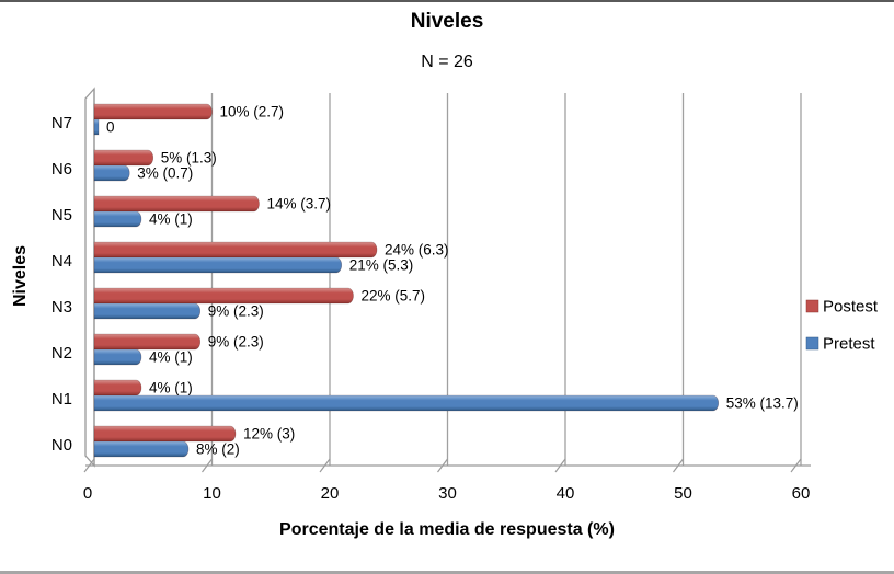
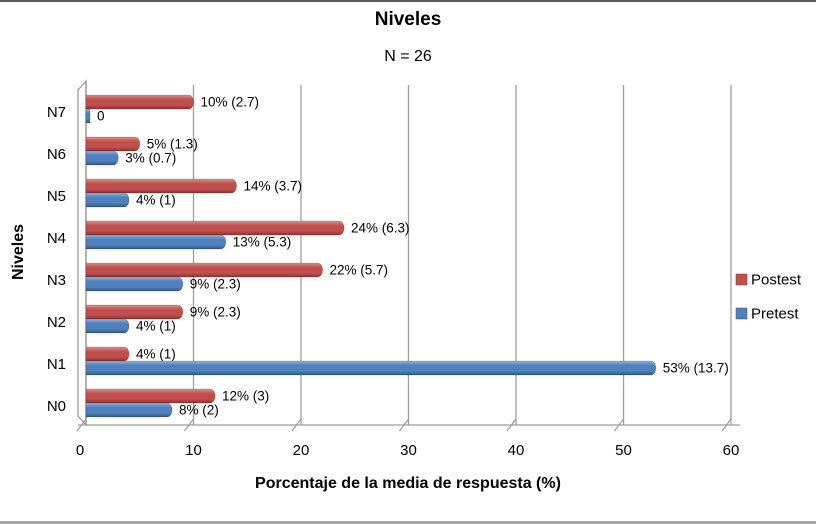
Pretest/N4: 21% -> 13%
